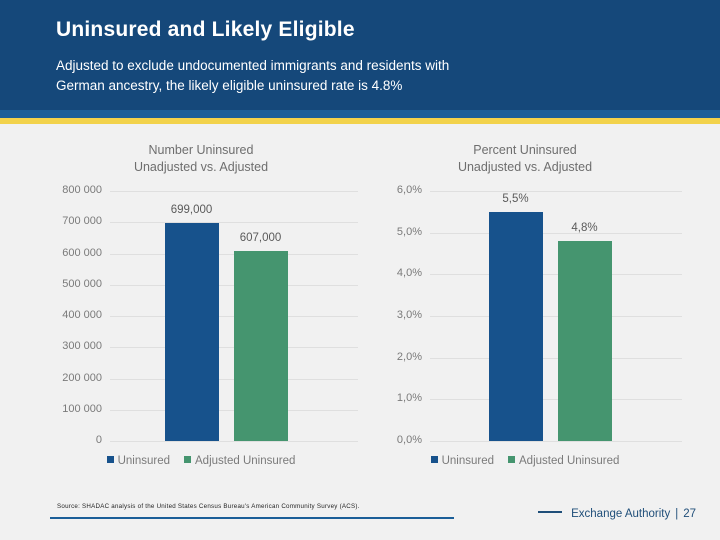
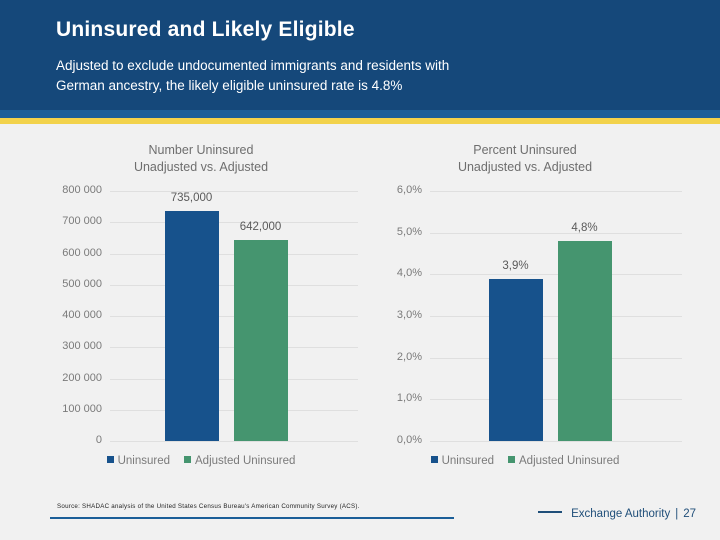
Number Uninsured/Uninsured: 699,000 -> 735,000
Number Uninsured/Adjusted Uninsured: 607,000 -> 642,000
Percent Uninsured/Uninsured: 5,5% -> 3,9%
